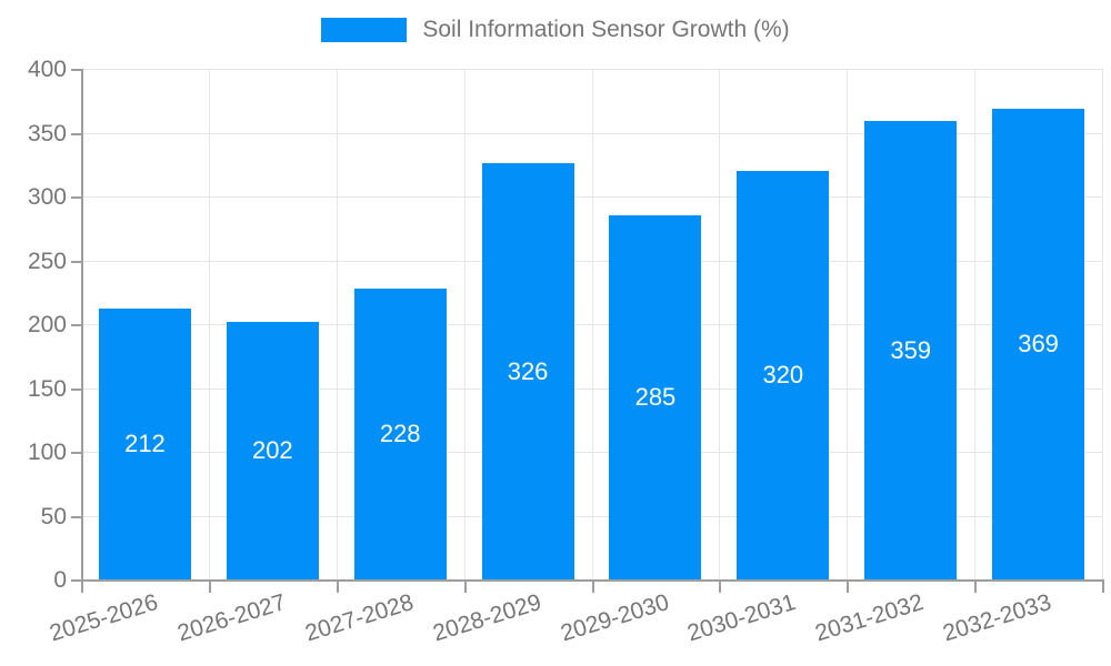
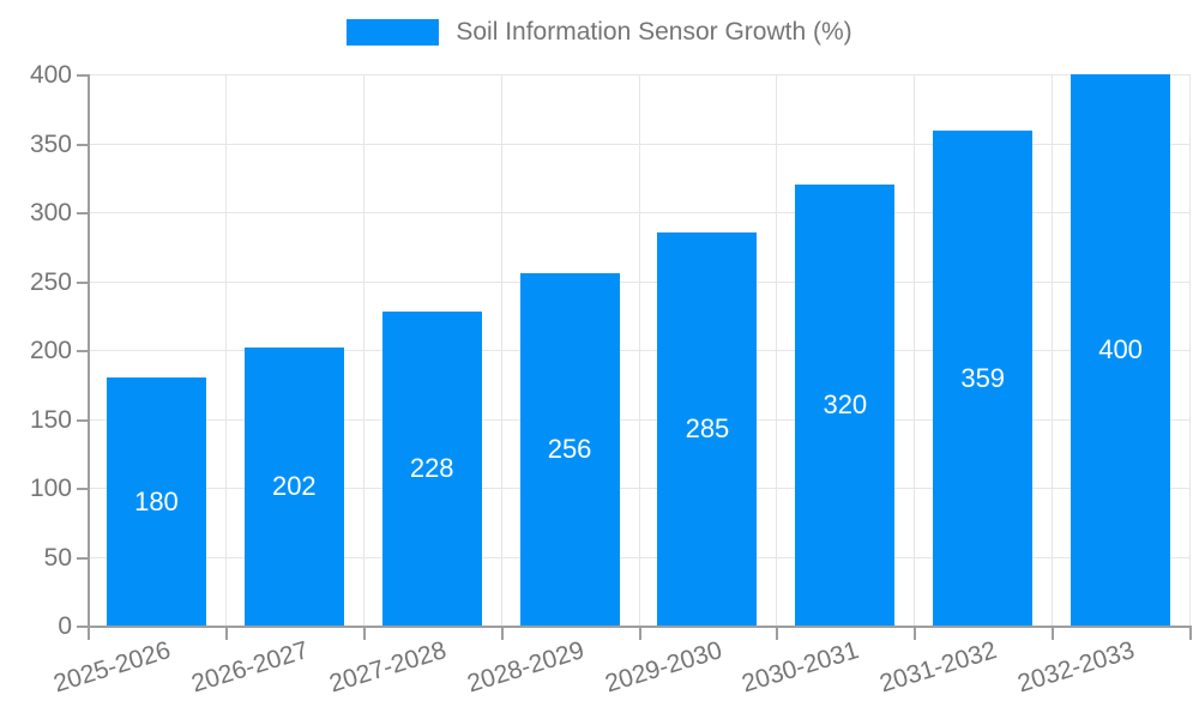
2025-2026: 212 -> 180
2028-2029: 326 -> 256
2032-2033: 369 -> 400
